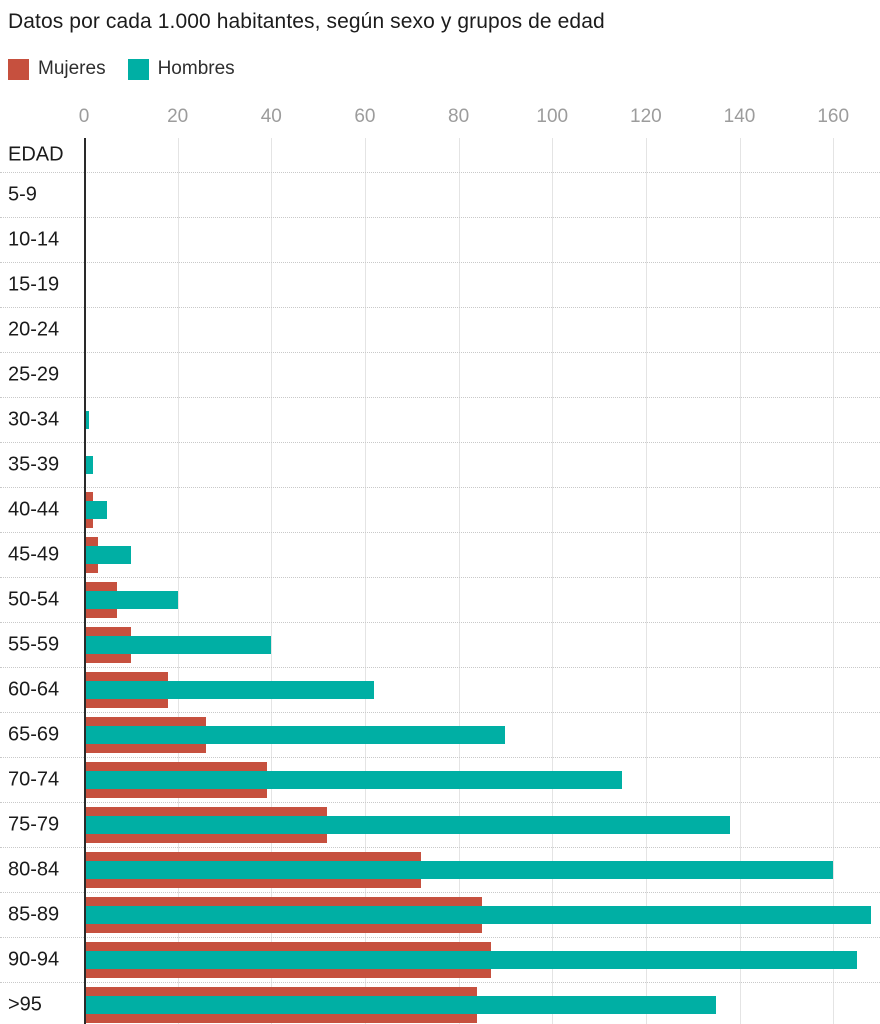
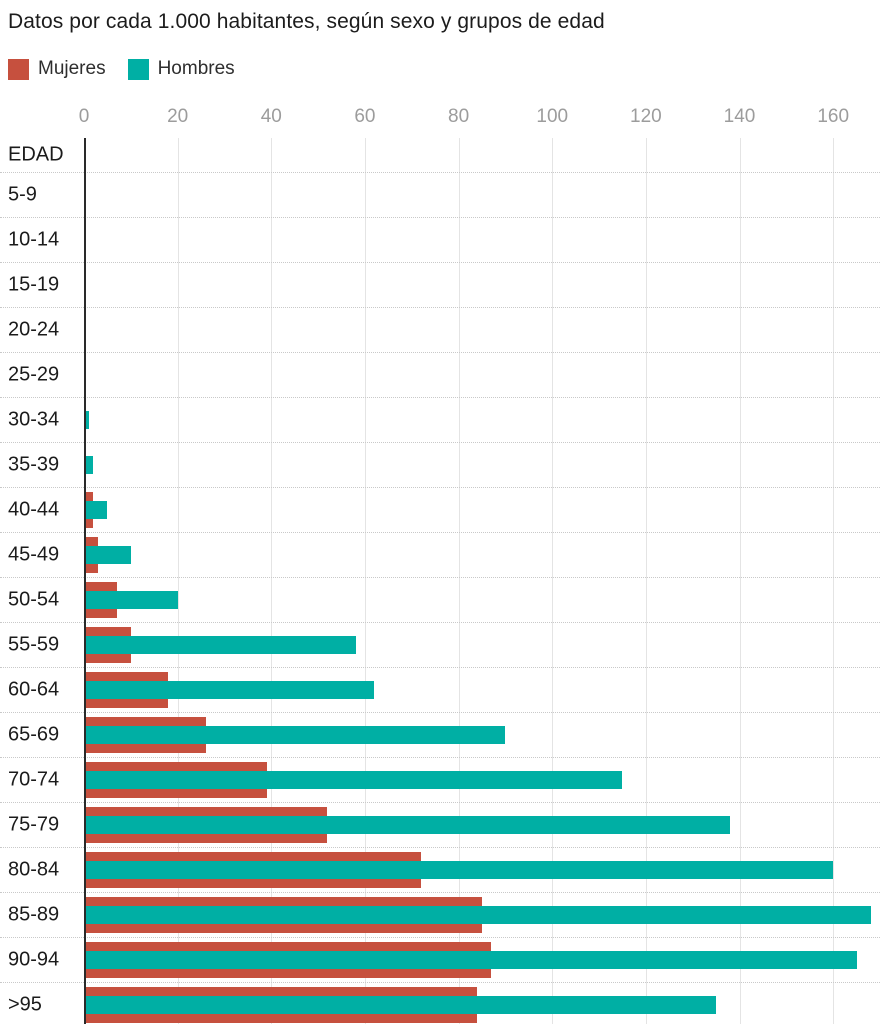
Hombres/55-59: 40 -> 58
